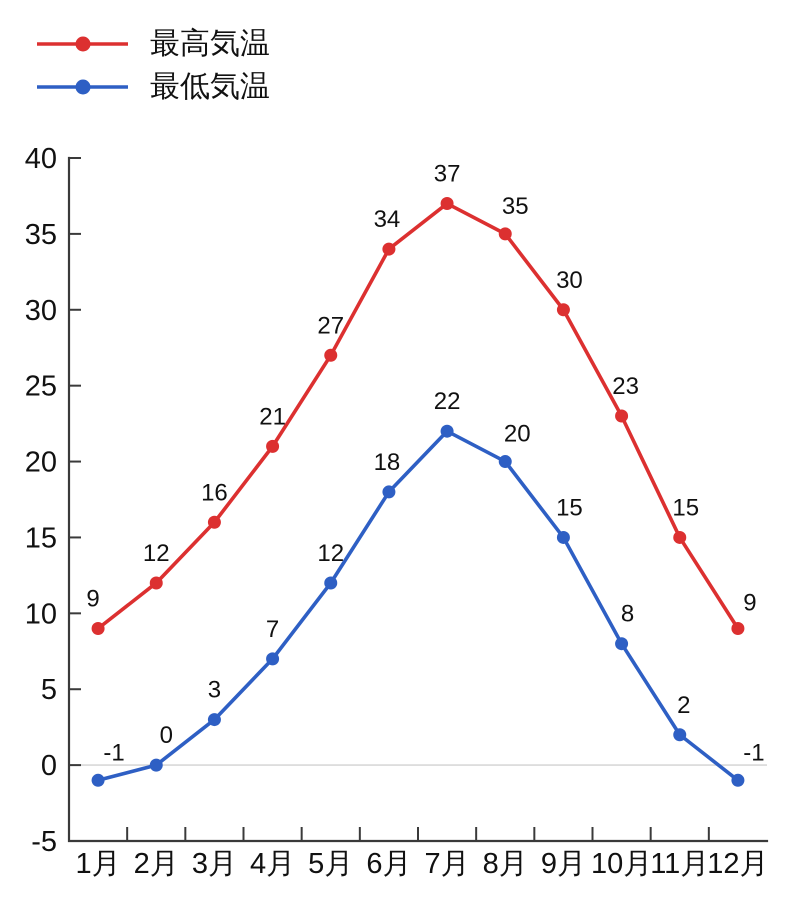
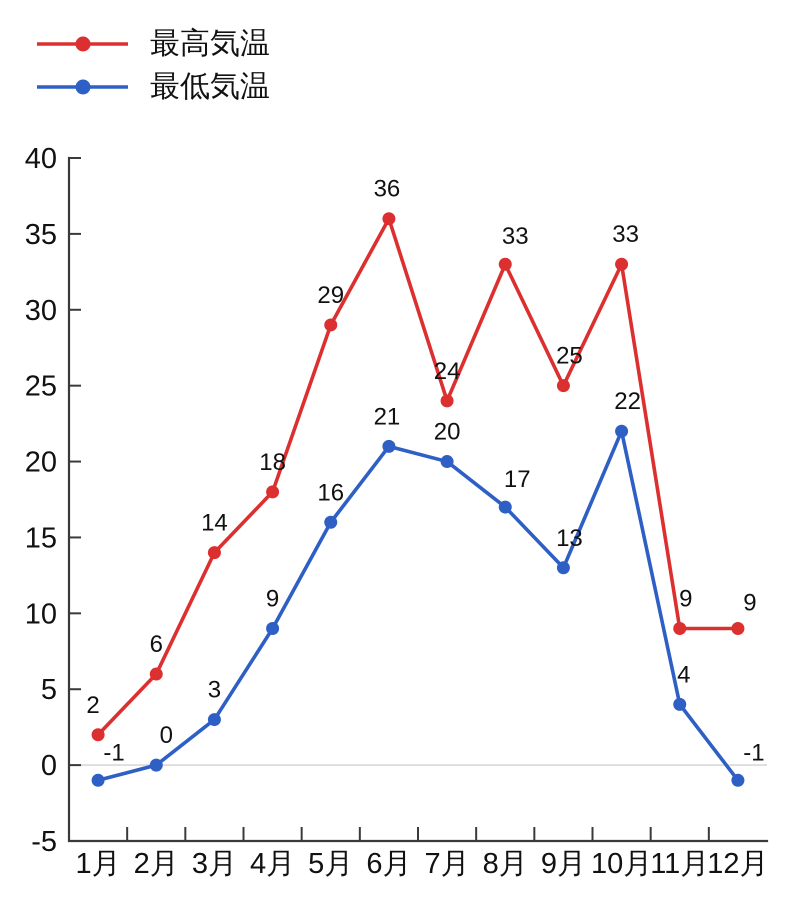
最高気温/1月: 9 -> 2
最高気温/2月: 12 -> 6
最高気温/3月: 16 -> 14
最高気温/4月: 21 -> 18
最低気温/4月: 7 -> 9
最高気温/5月: 27 -> 29
最低気温/5月: 12 -> 16
最高気温/6月: 34 -> 36
最低気温/6月: 18 -> 21
最高気温/7月: 37 -> 24
最低気温/7月: 22 -> 20
最高気温/8月: 35 -> 33
最低気温/8月: 20 -> 17
最高気温/9月: 30 -> 25
最低気温/9月: 15 -> 13
最高気温/10月: 23 -> 33
最低気温/10月: 8 -> 22
最高気温/11月: 15 -> 9
最低気温/11月: 2 -> 4
